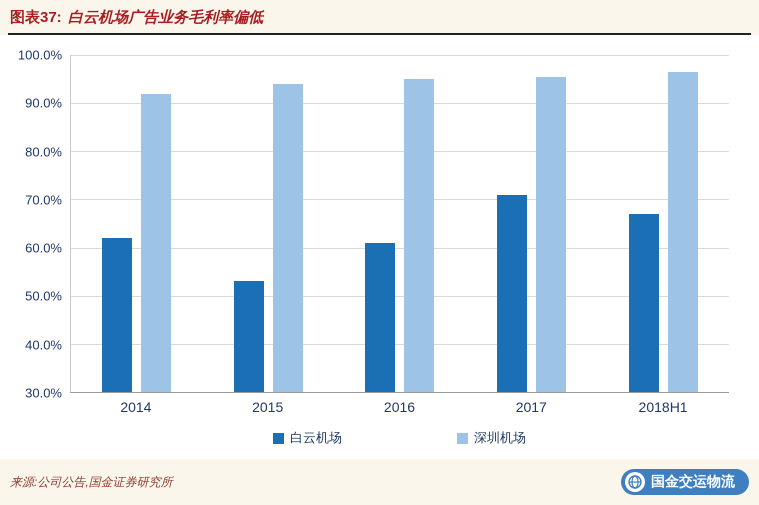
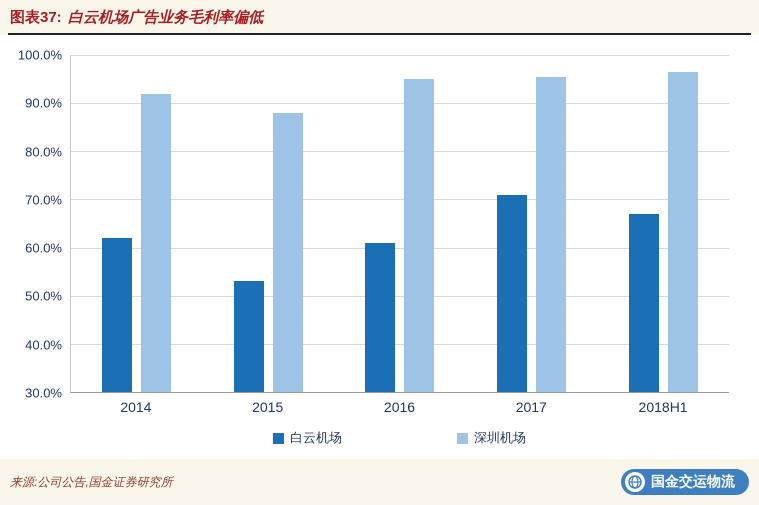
深圳机场/2015: 94% -> 88%
